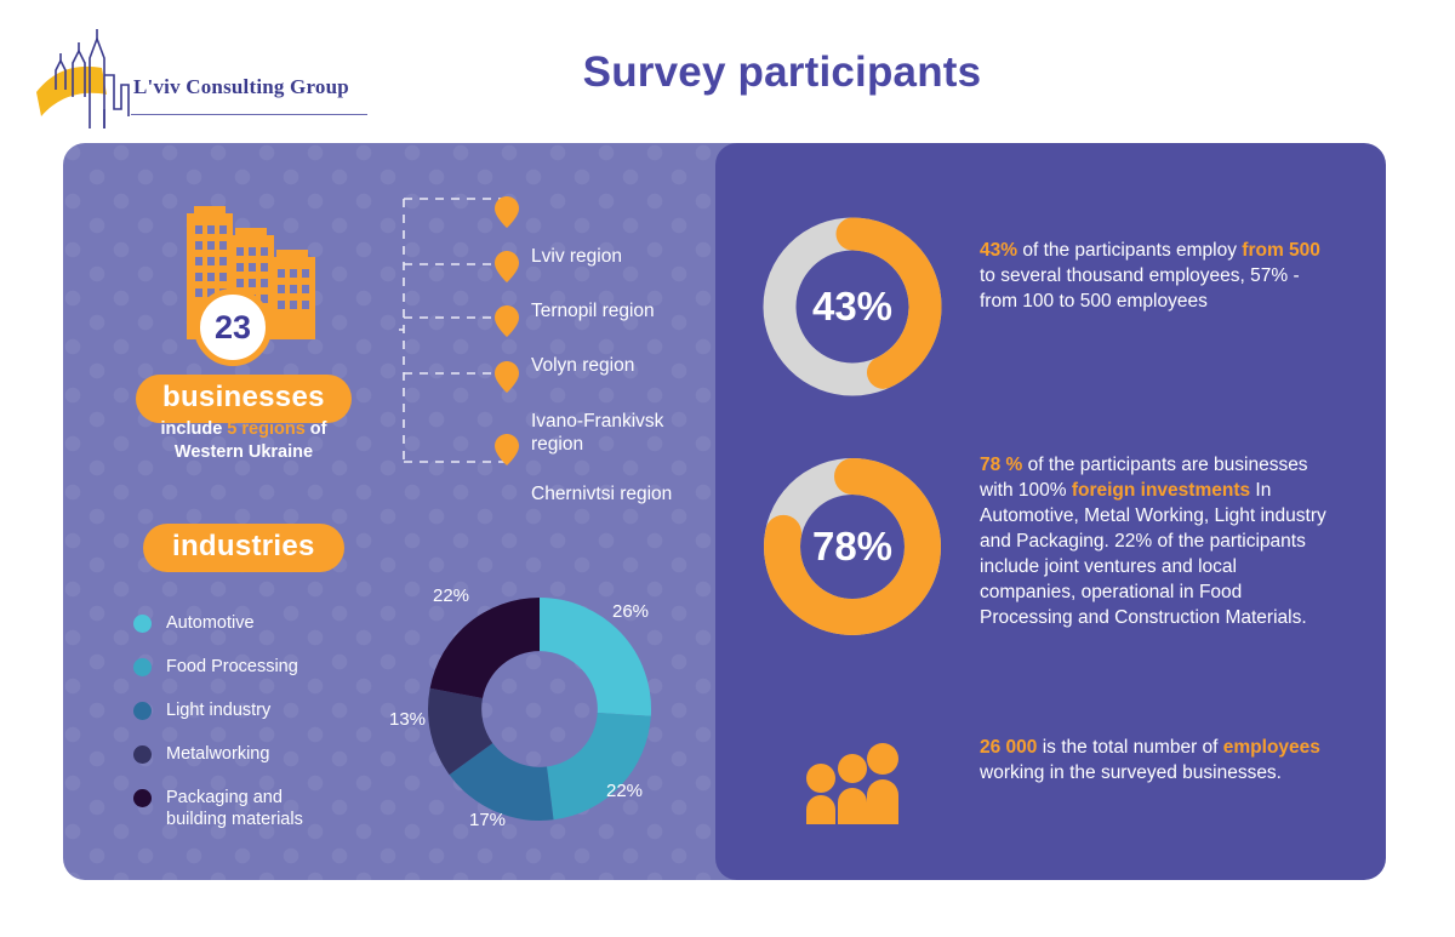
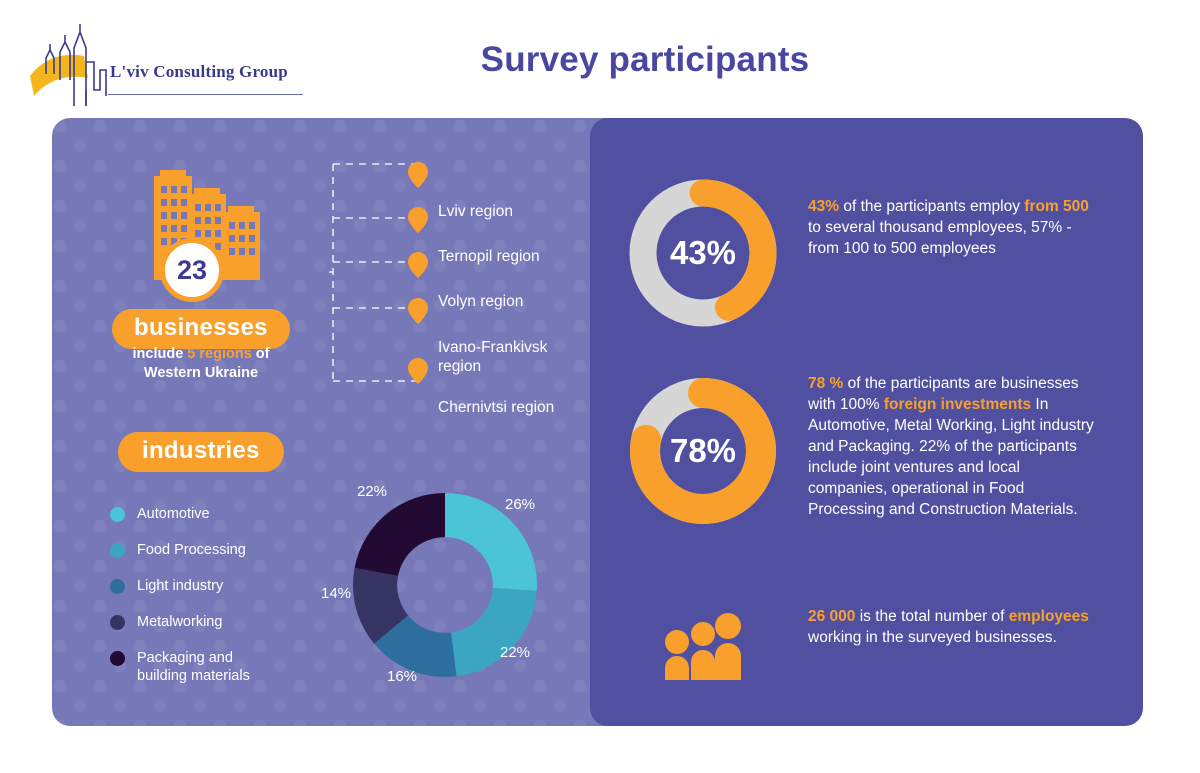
Light industry: 17% -> 16%
Metalworking: 13% -> 14%
